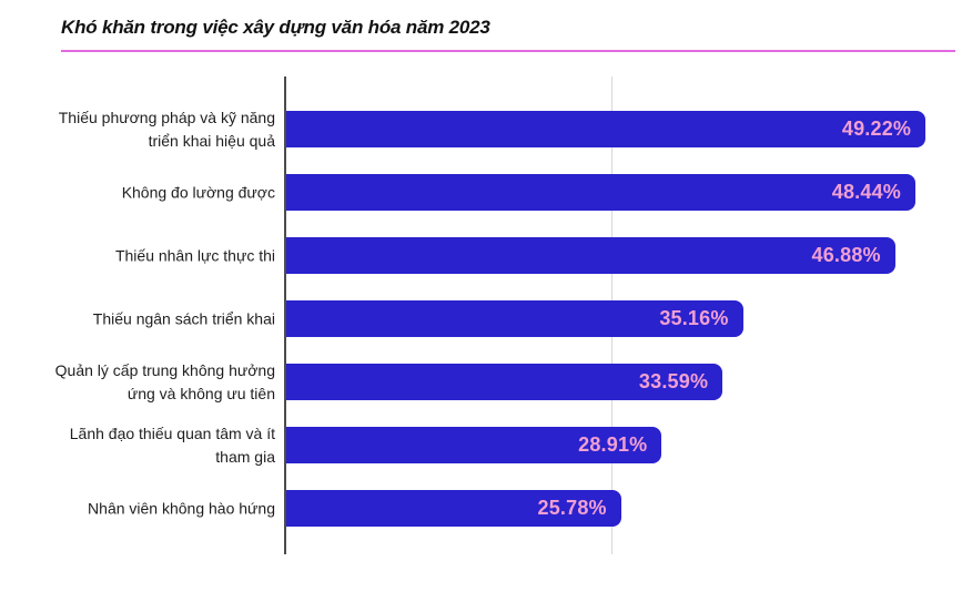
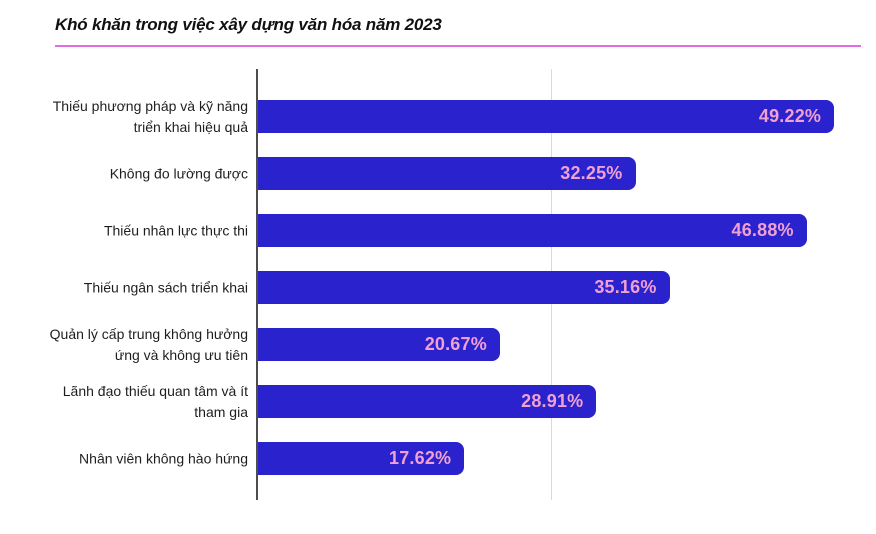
Không đo lường được: 48.44% -> 32.25%
Quản lý cấp trung không hưởng ứng và không ưu tiên: 33.59% -> 20.67%
Nhân viên không hào hứng: 25.78% -> 17.62%
